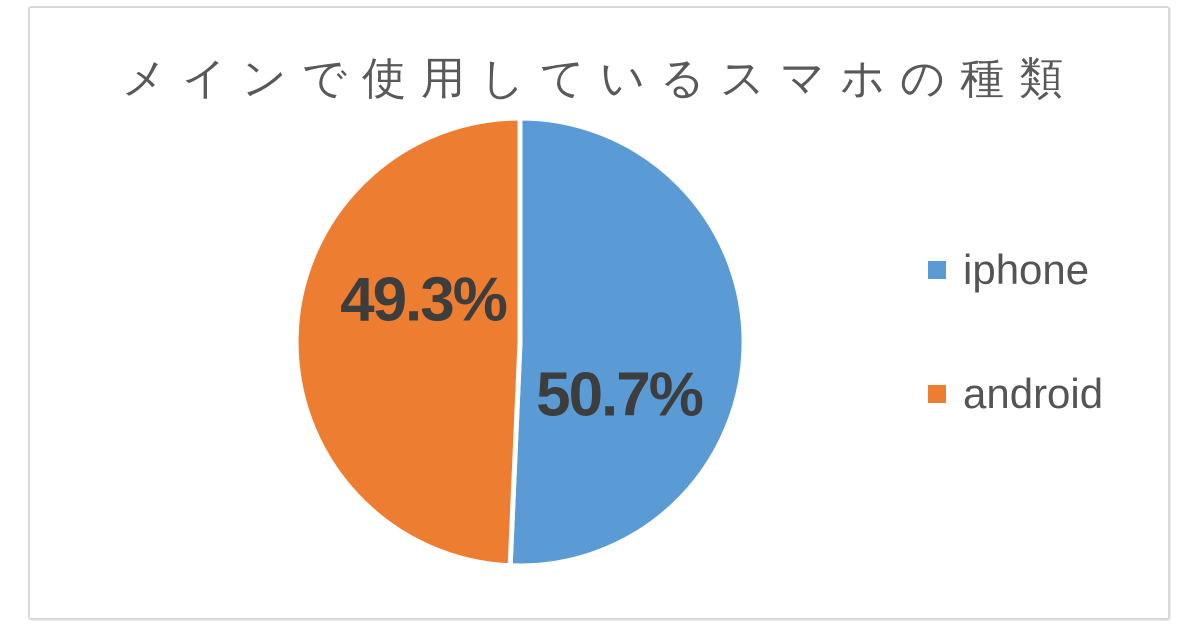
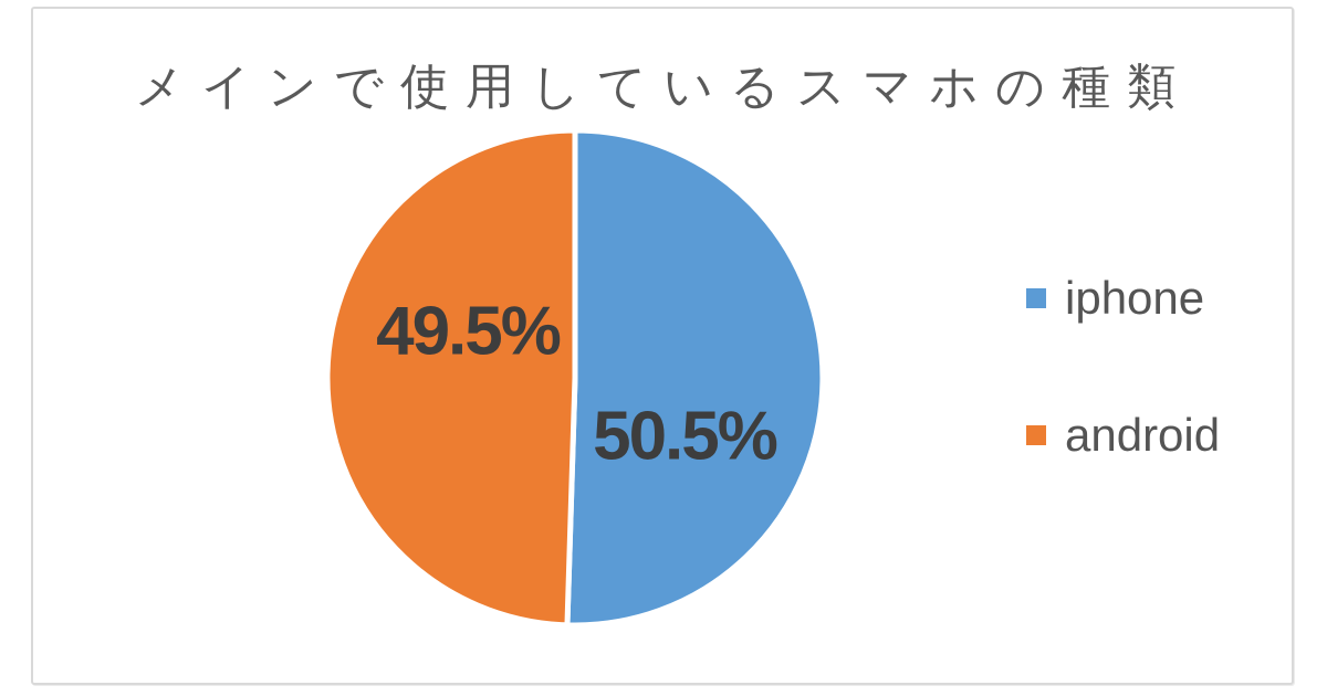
iphone: 50.7% -> 50.5%
android: 49.3% -> 49.5%
